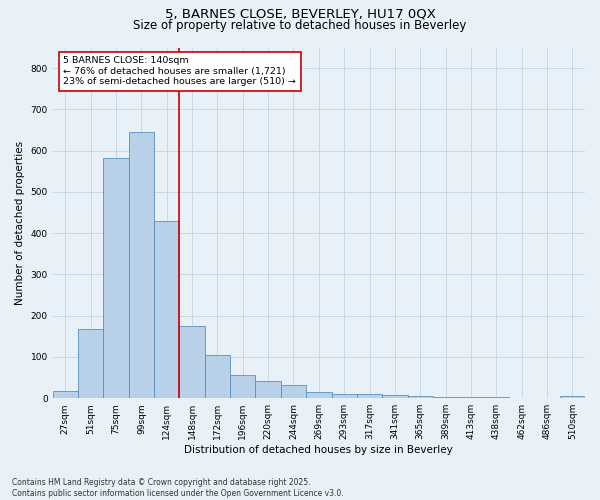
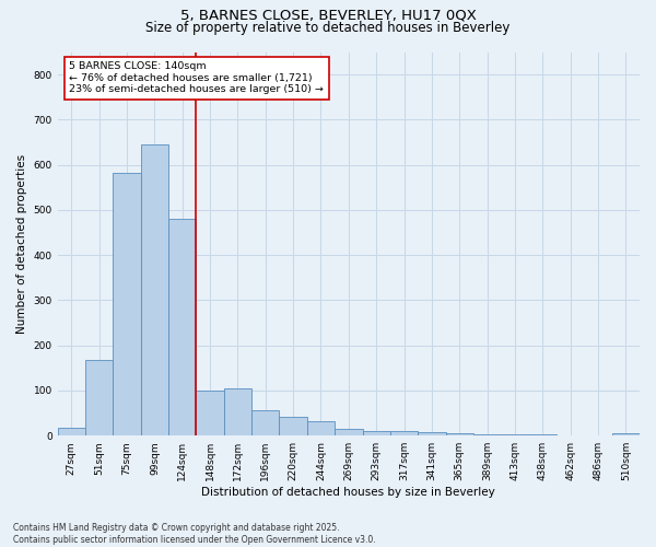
124sqm: 430 -> 480
148sqm: 175 -> 100
